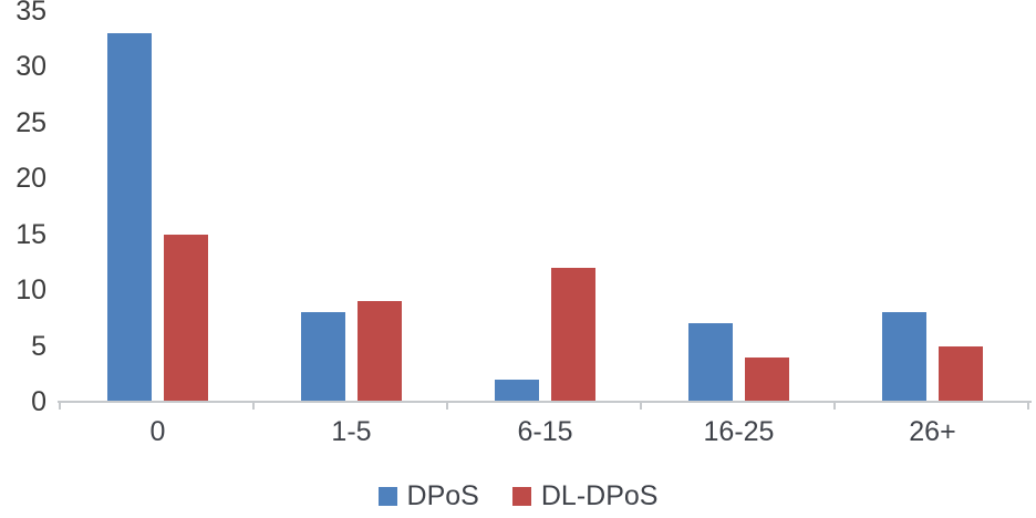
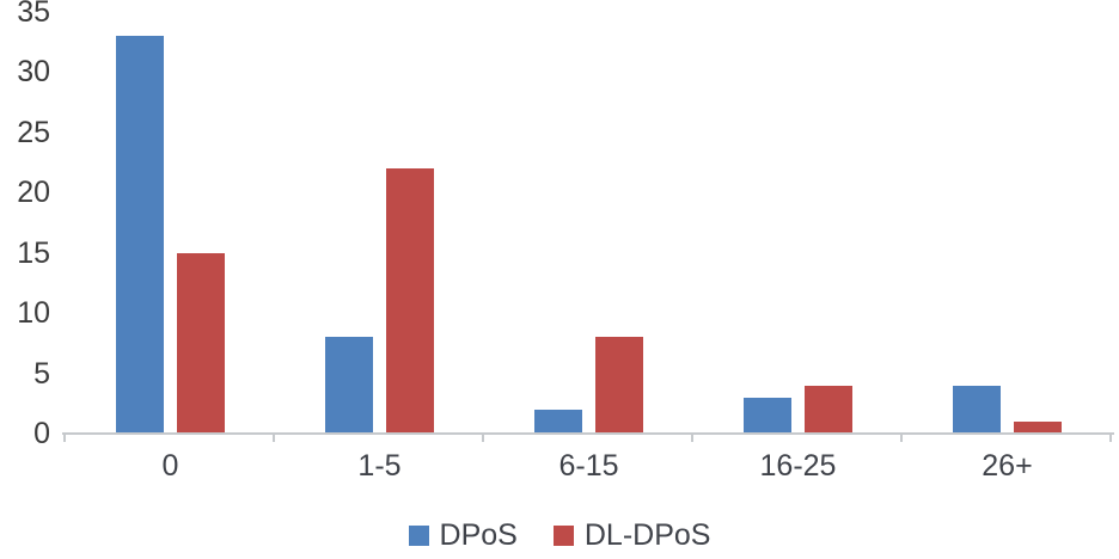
DL-DPoS/1-5: 9 -> 22
DL-DPoS/6-15: 12 -> 8
DPoS/16-25: 7 -> 3
DPoS/26+: 8 -> 4
DL-DPoS/26+: 5 -> 1
